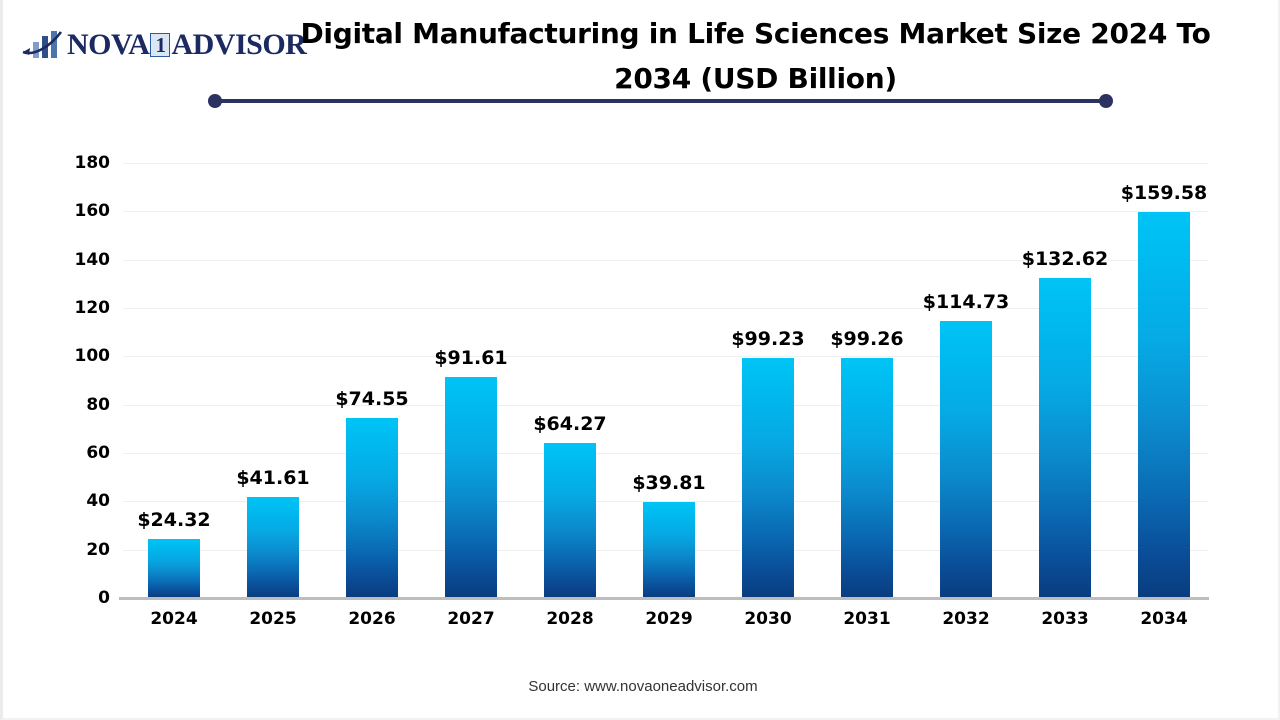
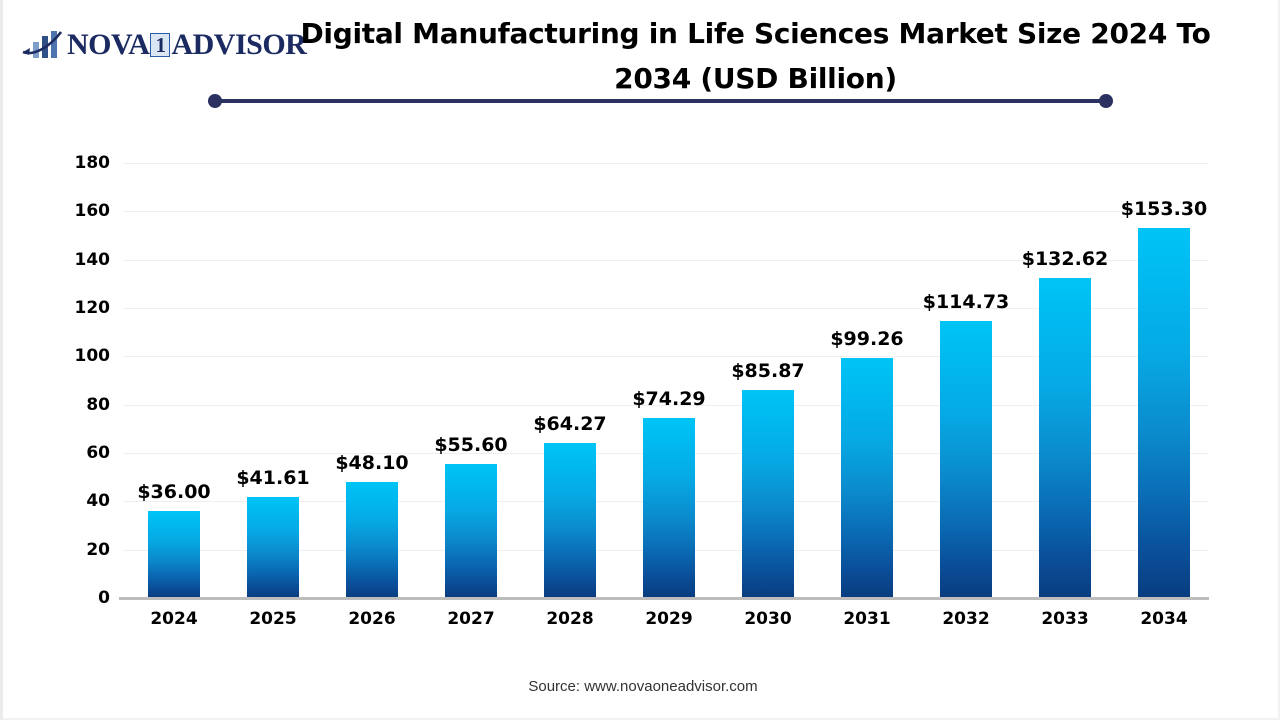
2024: $24.32 -> $36.00
2026: $74.55 -> $48.10
2027: $91.61 -> $55.60
2029: $39.81 -> $74.29
2030: $99.23 -> $85.87
2034: $159.58 -> $153.30
